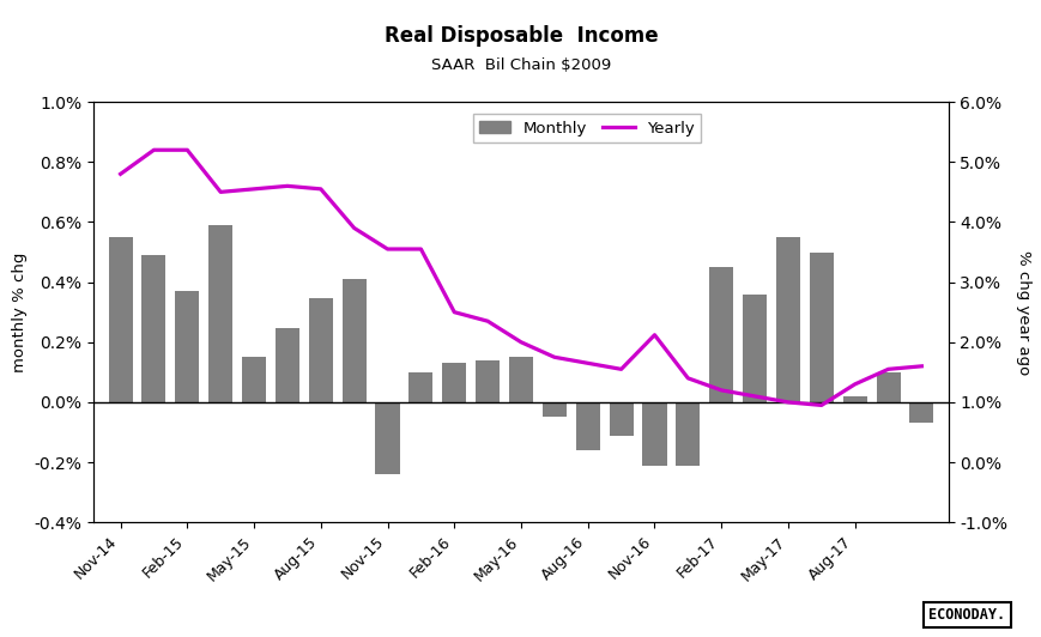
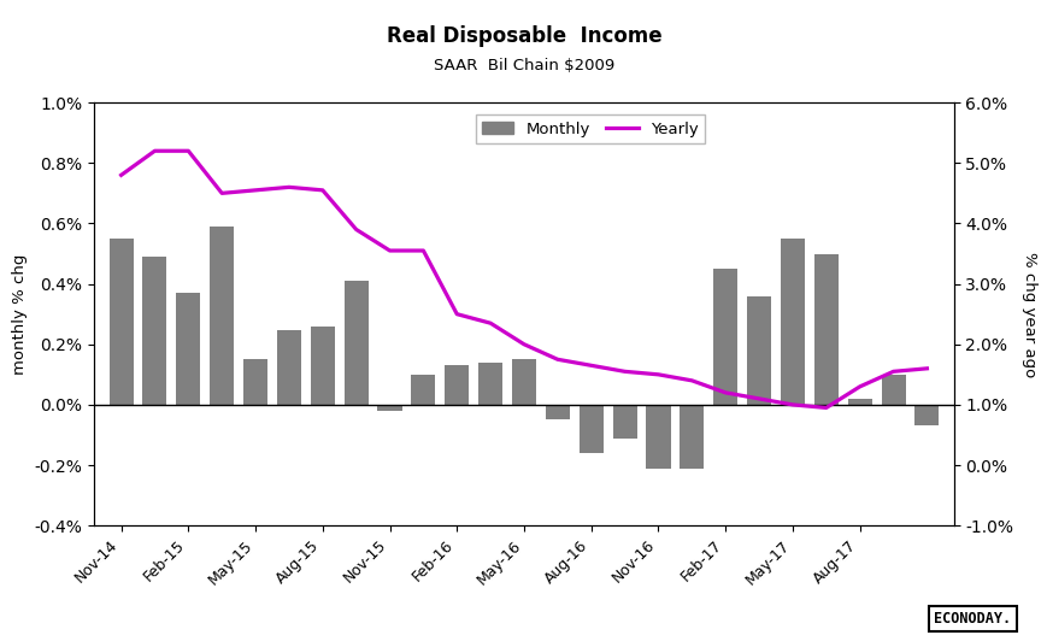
Monthly/Aug-15: 0.345% -> 0.260%
Monthly/Nov-15: -0.240% -> -0.020%
Yearly/Nov-16: 2.12% -> 1.50%
